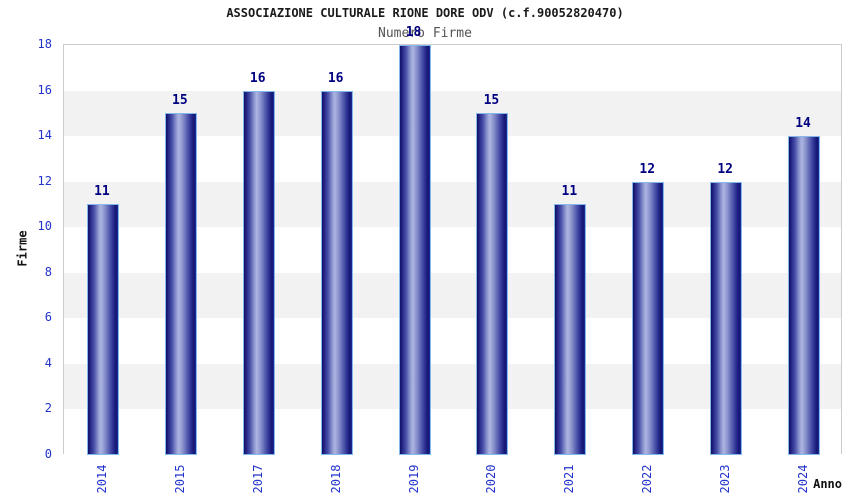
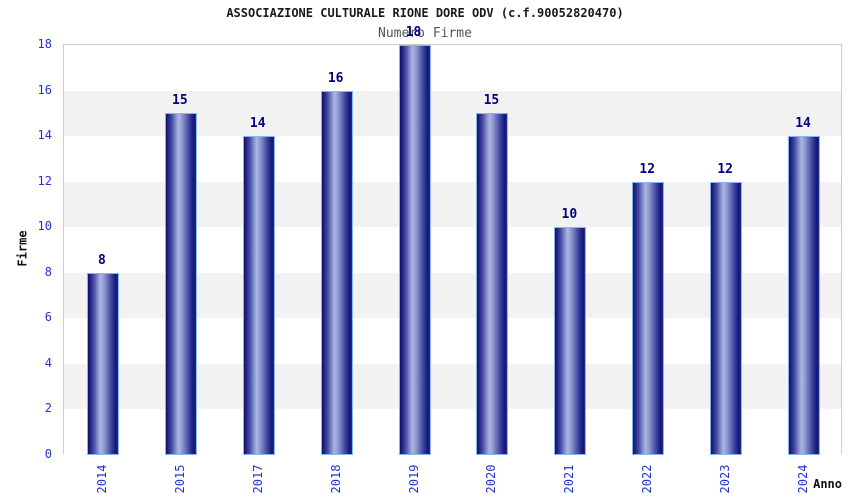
2014: 11 -> 8
2017: 16 -> 14
2021: 11 -> 10
